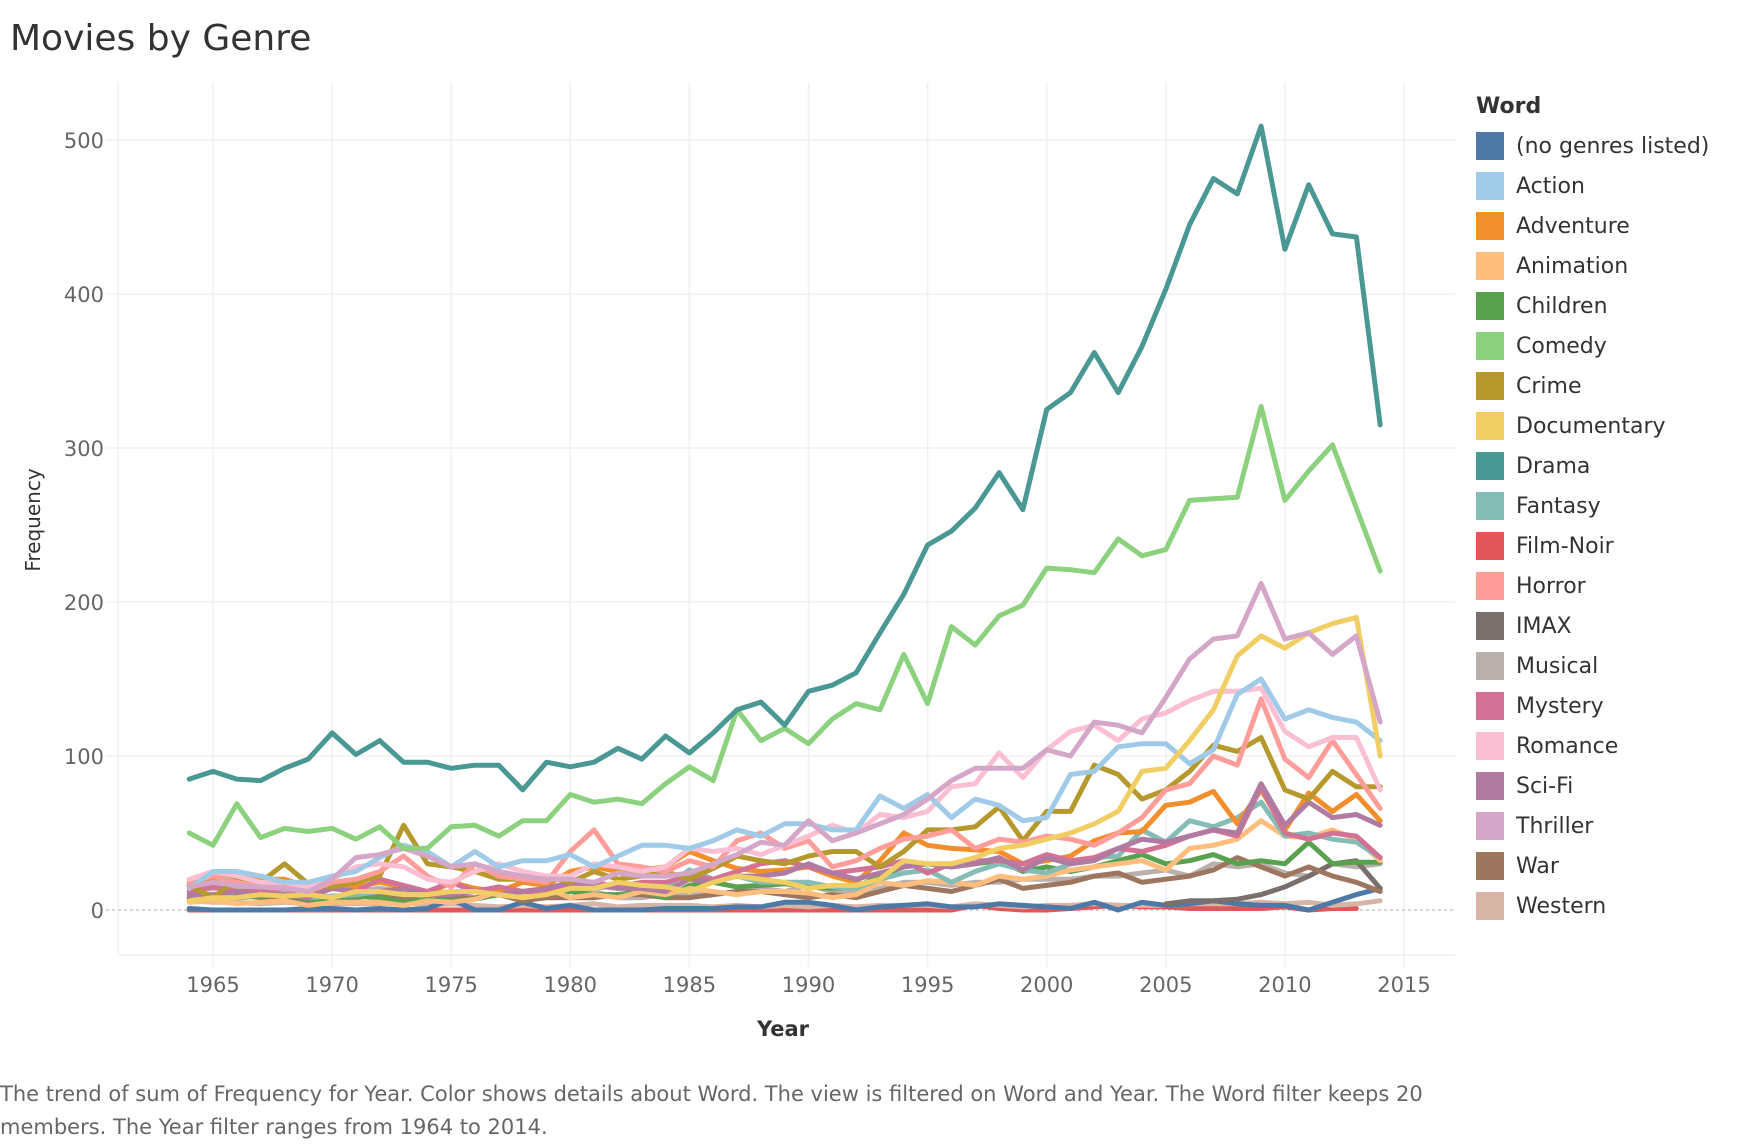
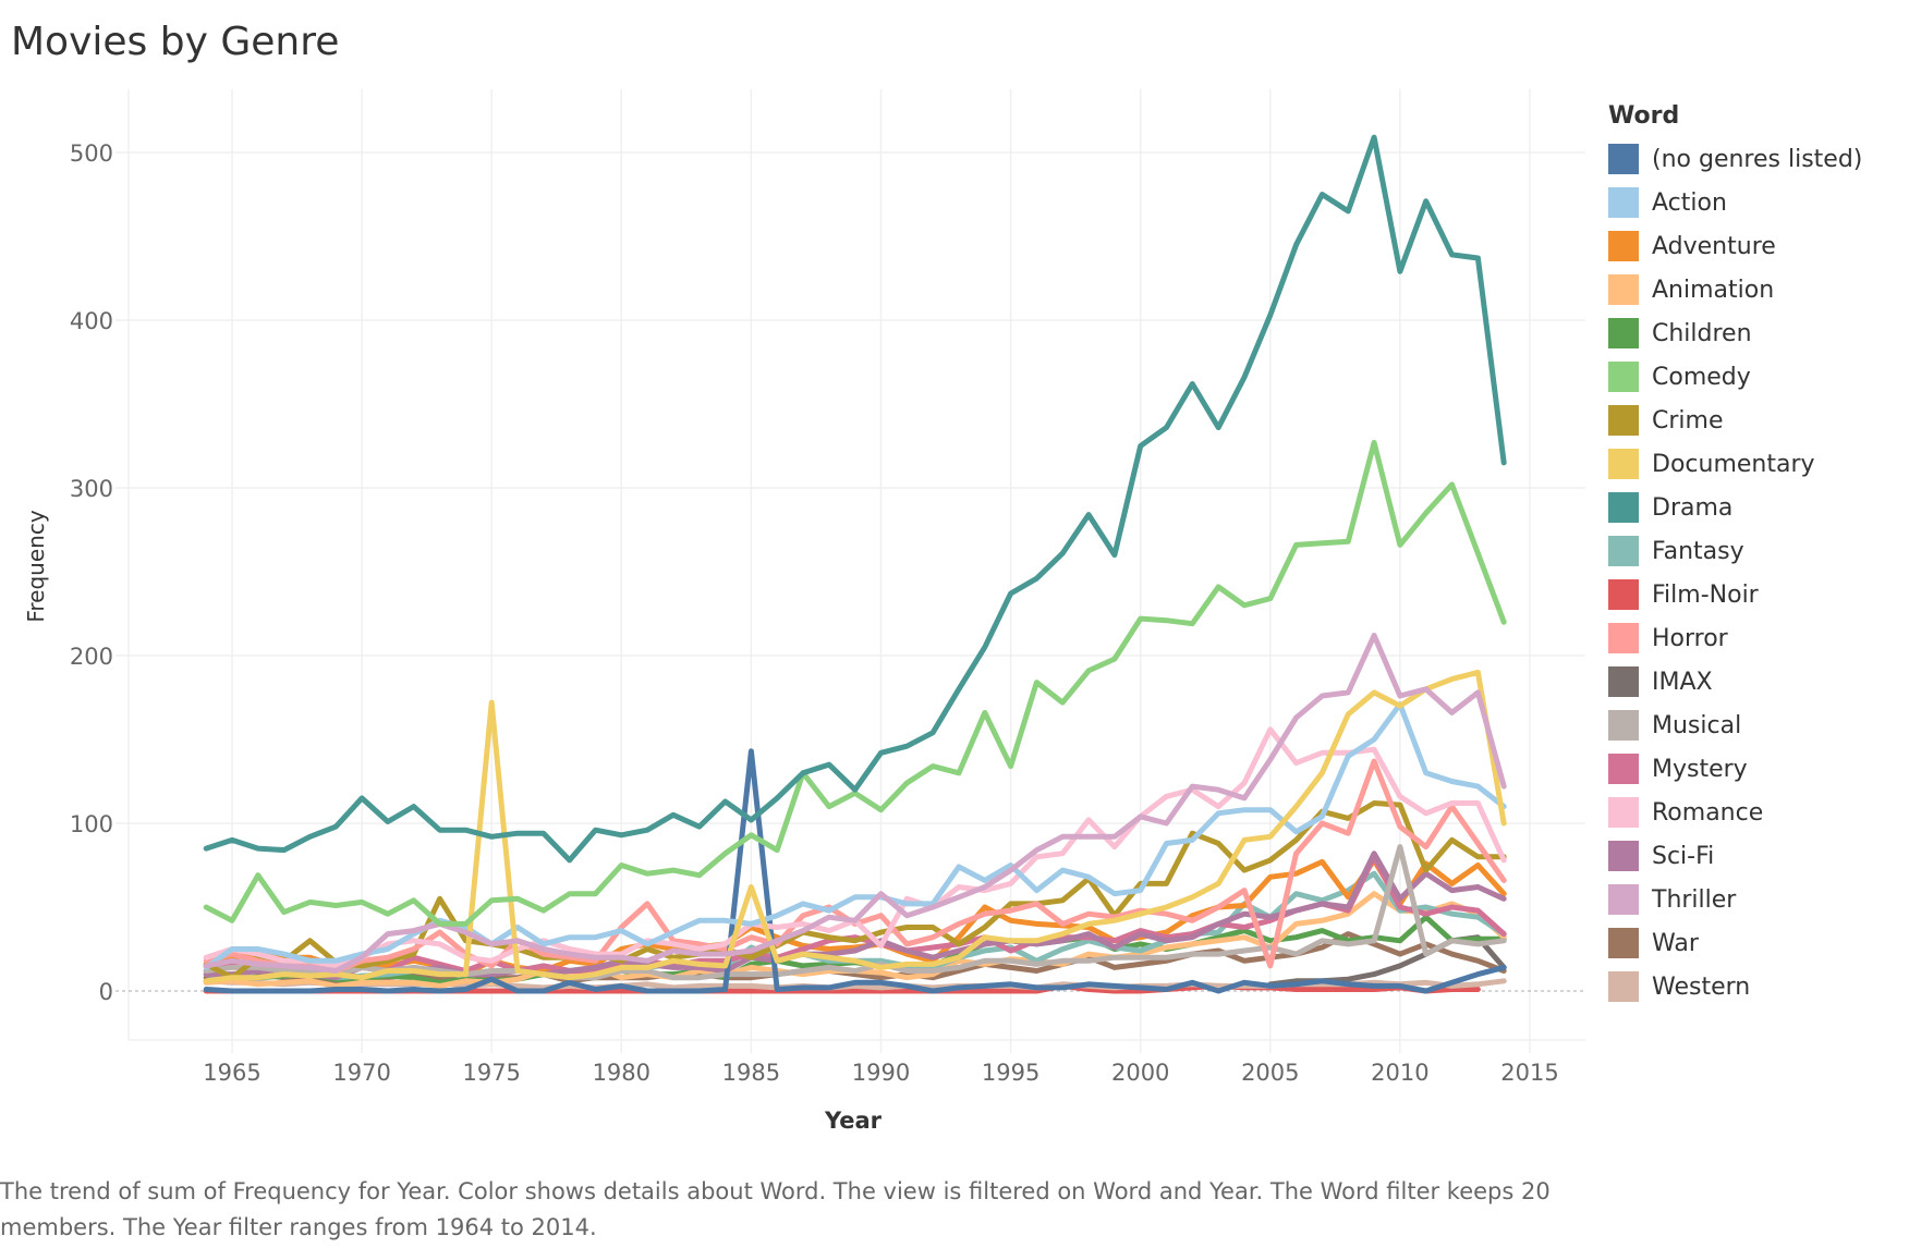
Documentary/1975: 12 -> 172
(no genres listed)/1985: 1 -> 143
Documentary/1985: 12 -> 62
Romance/1990: 48 -> 27
Horror/2005: 78 -> 15
Romance/2005: 128 -> 156
Action/2010: 124 -> 171
Crime/2010: 78 -> 111
Musical/2010: 24 -> 86
